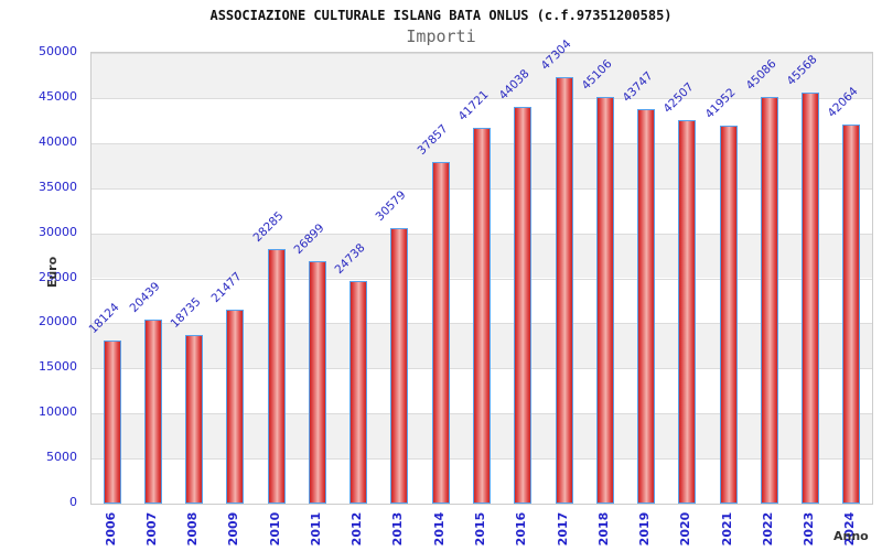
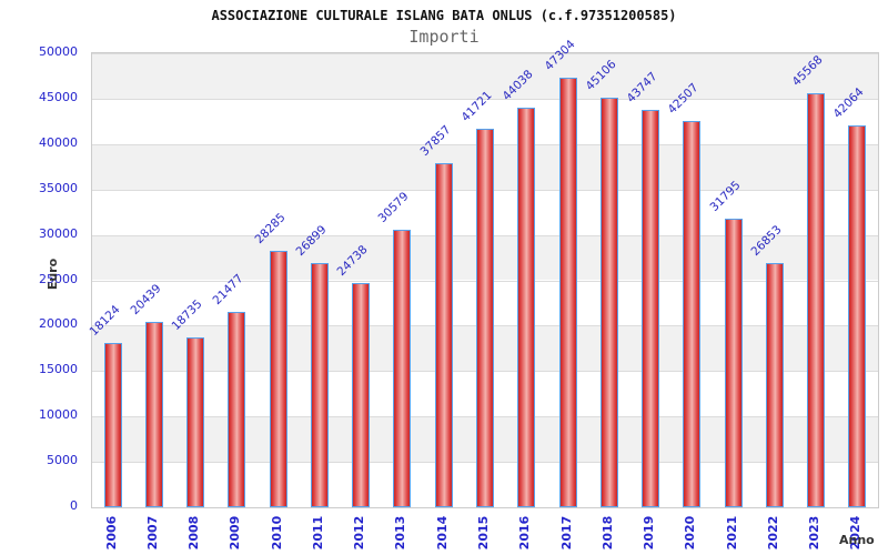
2021: 41952 -> 31795
2022: 45086 -> 26853
